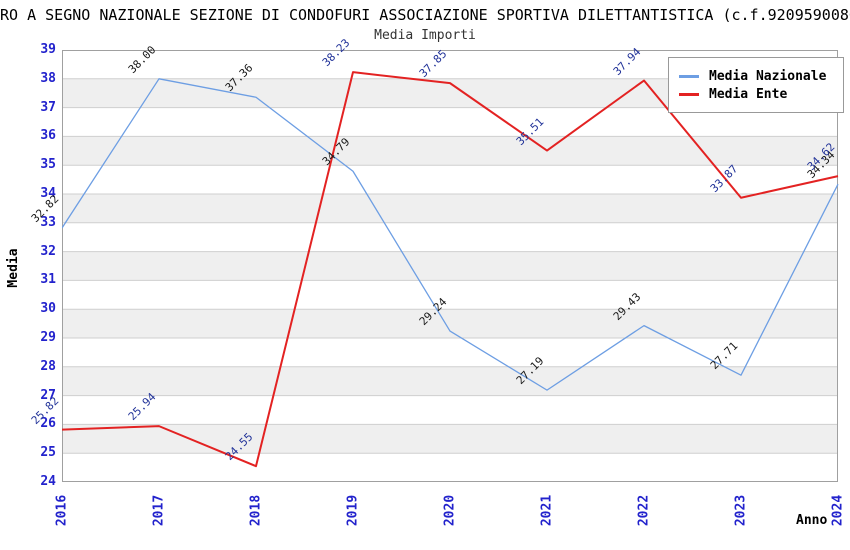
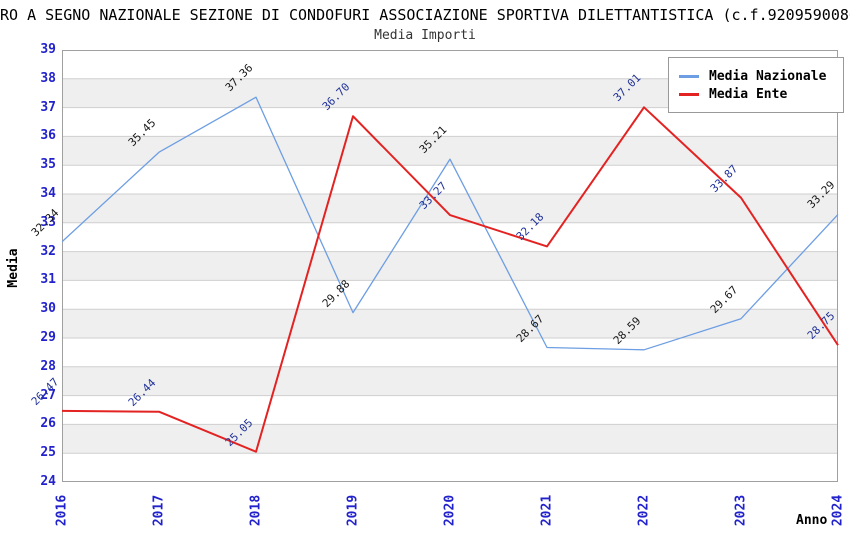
Media Nazionale/2016: 32.82 -> 32.34
Media Ente/2016: 25.82 -> 26.47
Media Nazionale/2017: 38.00 -> 35.45
Media Ente/2017: 25.94 -> 26.44
Media Ente/2018: 24.55 -> 25.05
Media Nazionale/2019: 34.79 -> 29.88
Media Ente/2019: 38.23 -> 36.70
Media Nazionale/2020: 29.24 -> 35.21
Media Ente/2020: 37.85 -> 33.27
Media Nazionale/2021: 27.19 -> 28.67
Media Ente/2021: 35.51 -> 32.18
Media Nazionale/2022: 29.43 -> 28.59
Media Ente/2022: 37.94 -> 37.01
Media Nazionale/2023: 27.71 -> 29.67
Media Nazionale/2024: 34.34 -> 33.29
Media Ente/2024: 34.62 -> 28.75
